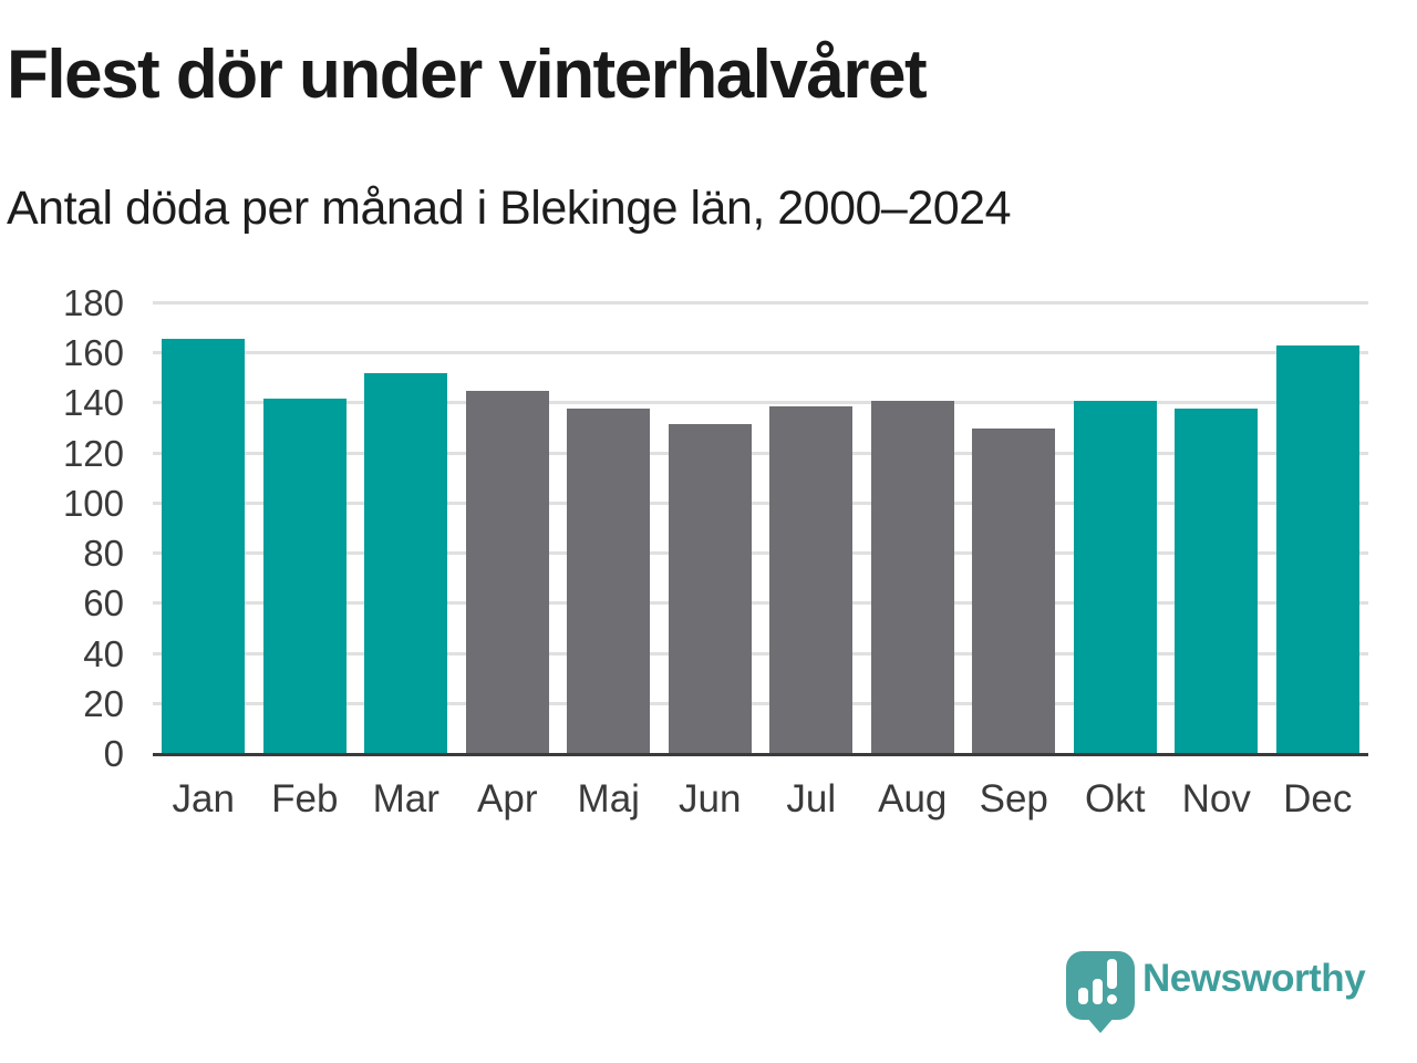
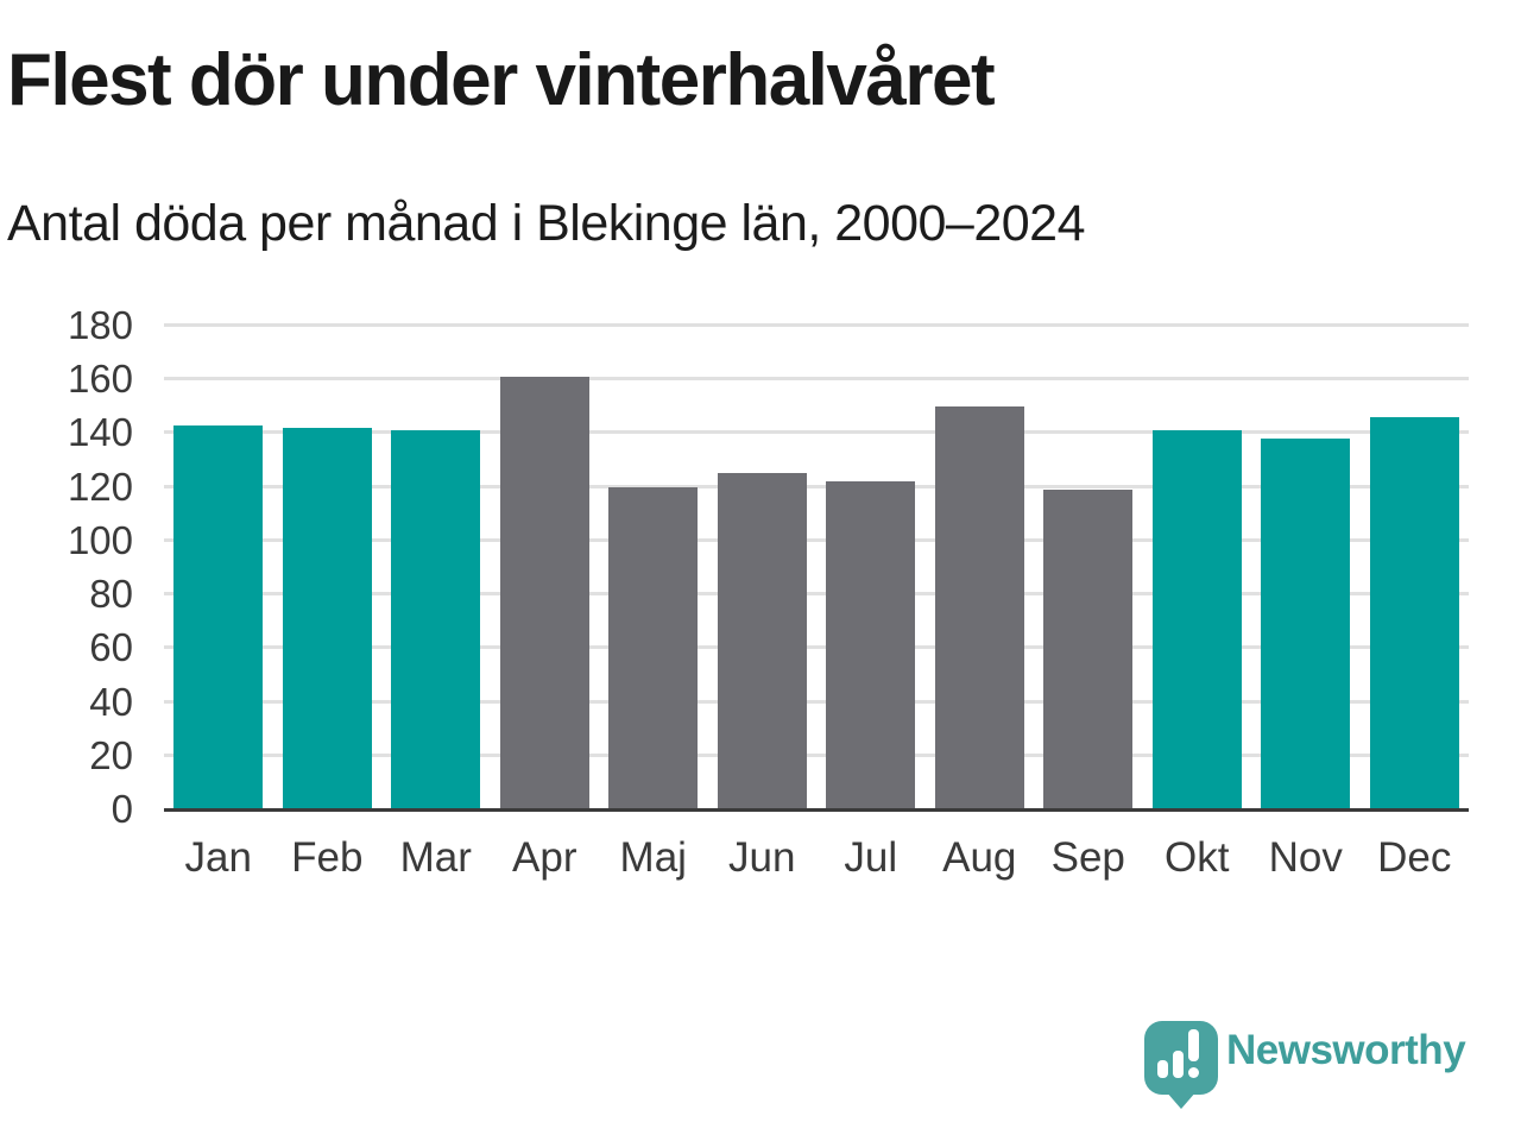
Jan: 166 -> 143
Mar: 152 -> 141
Apr: 145 -> 161
Maj: 138 -> 120
Jun: 132 -> 125
Jul: 139 -> 122
Aug: 141 -> 150
Sep: 130 -> 119
Dec: 163 -> 146
